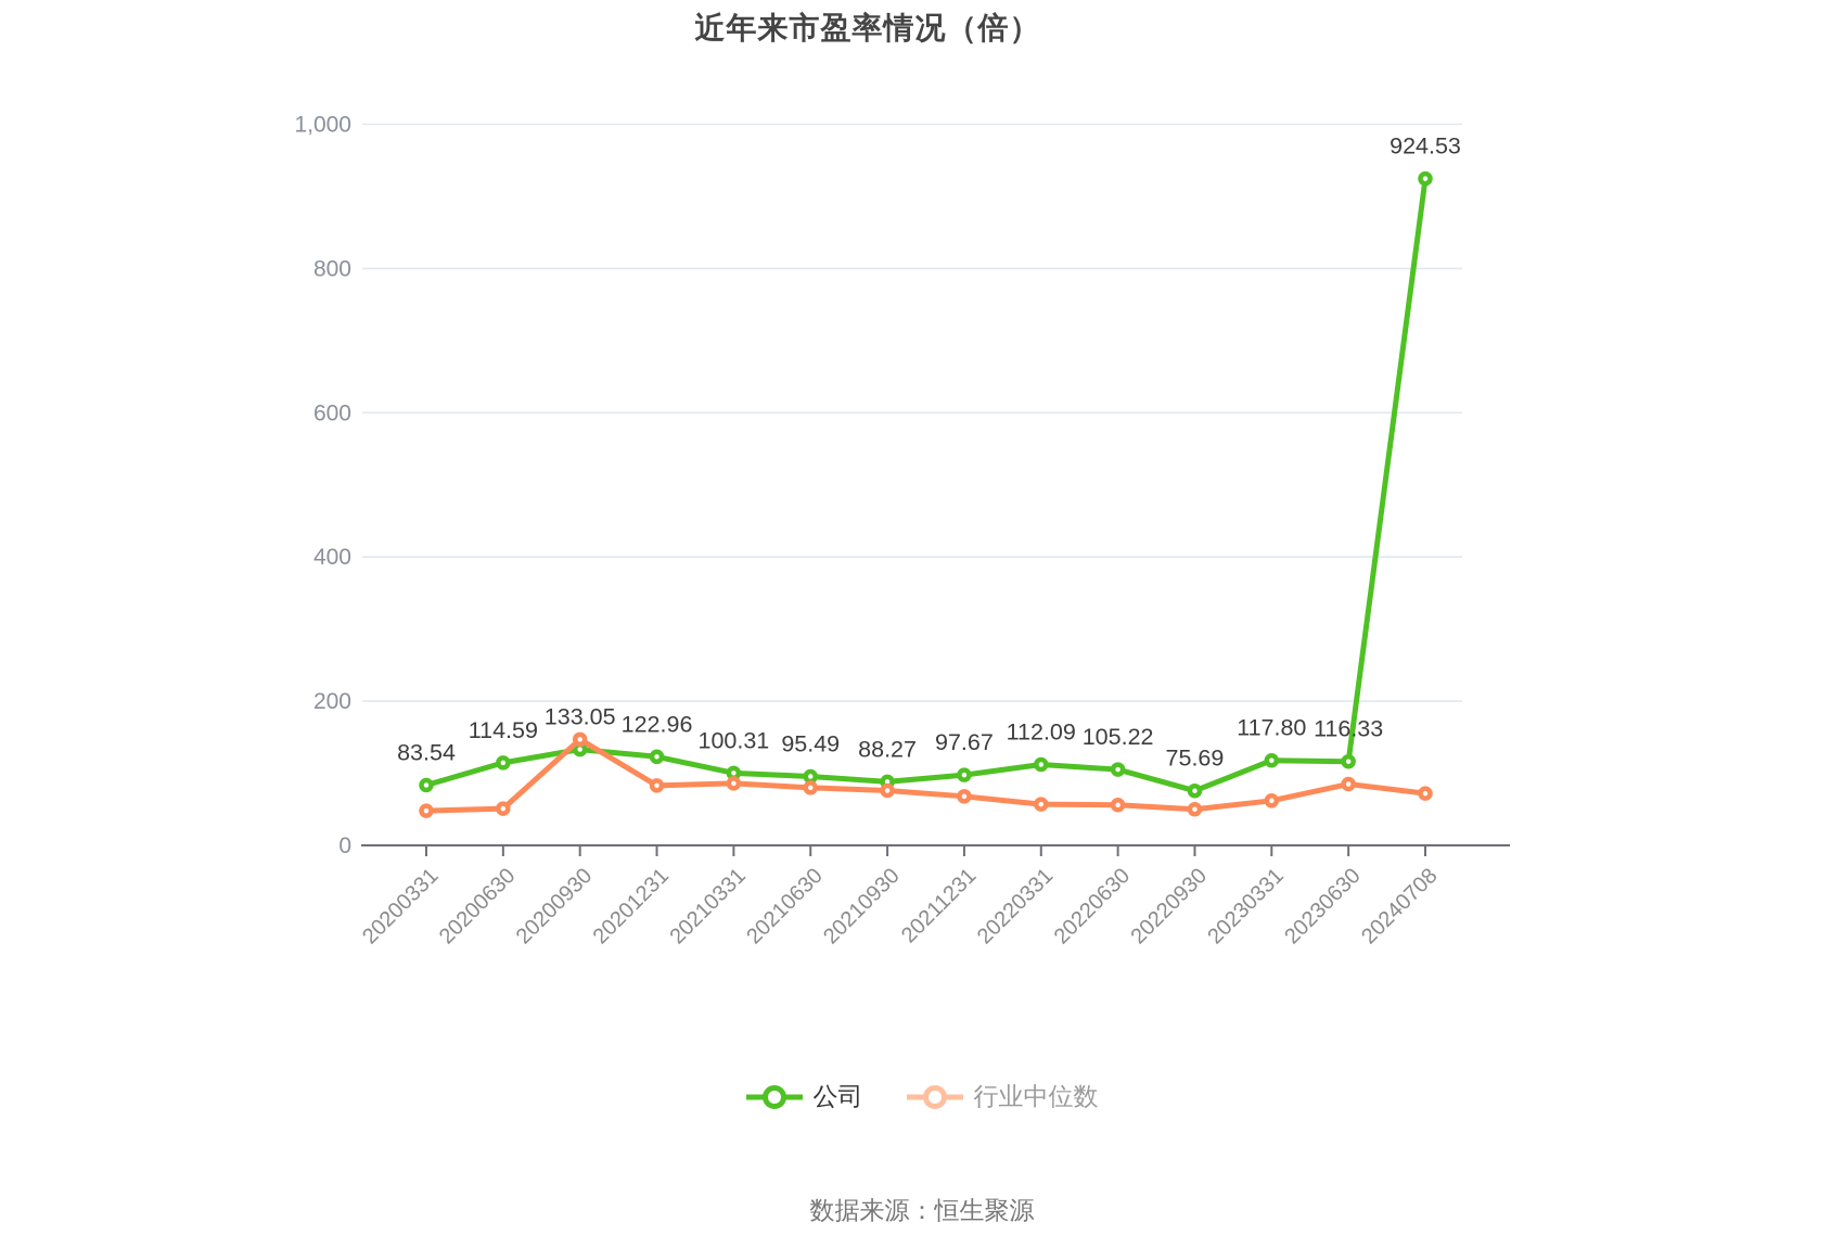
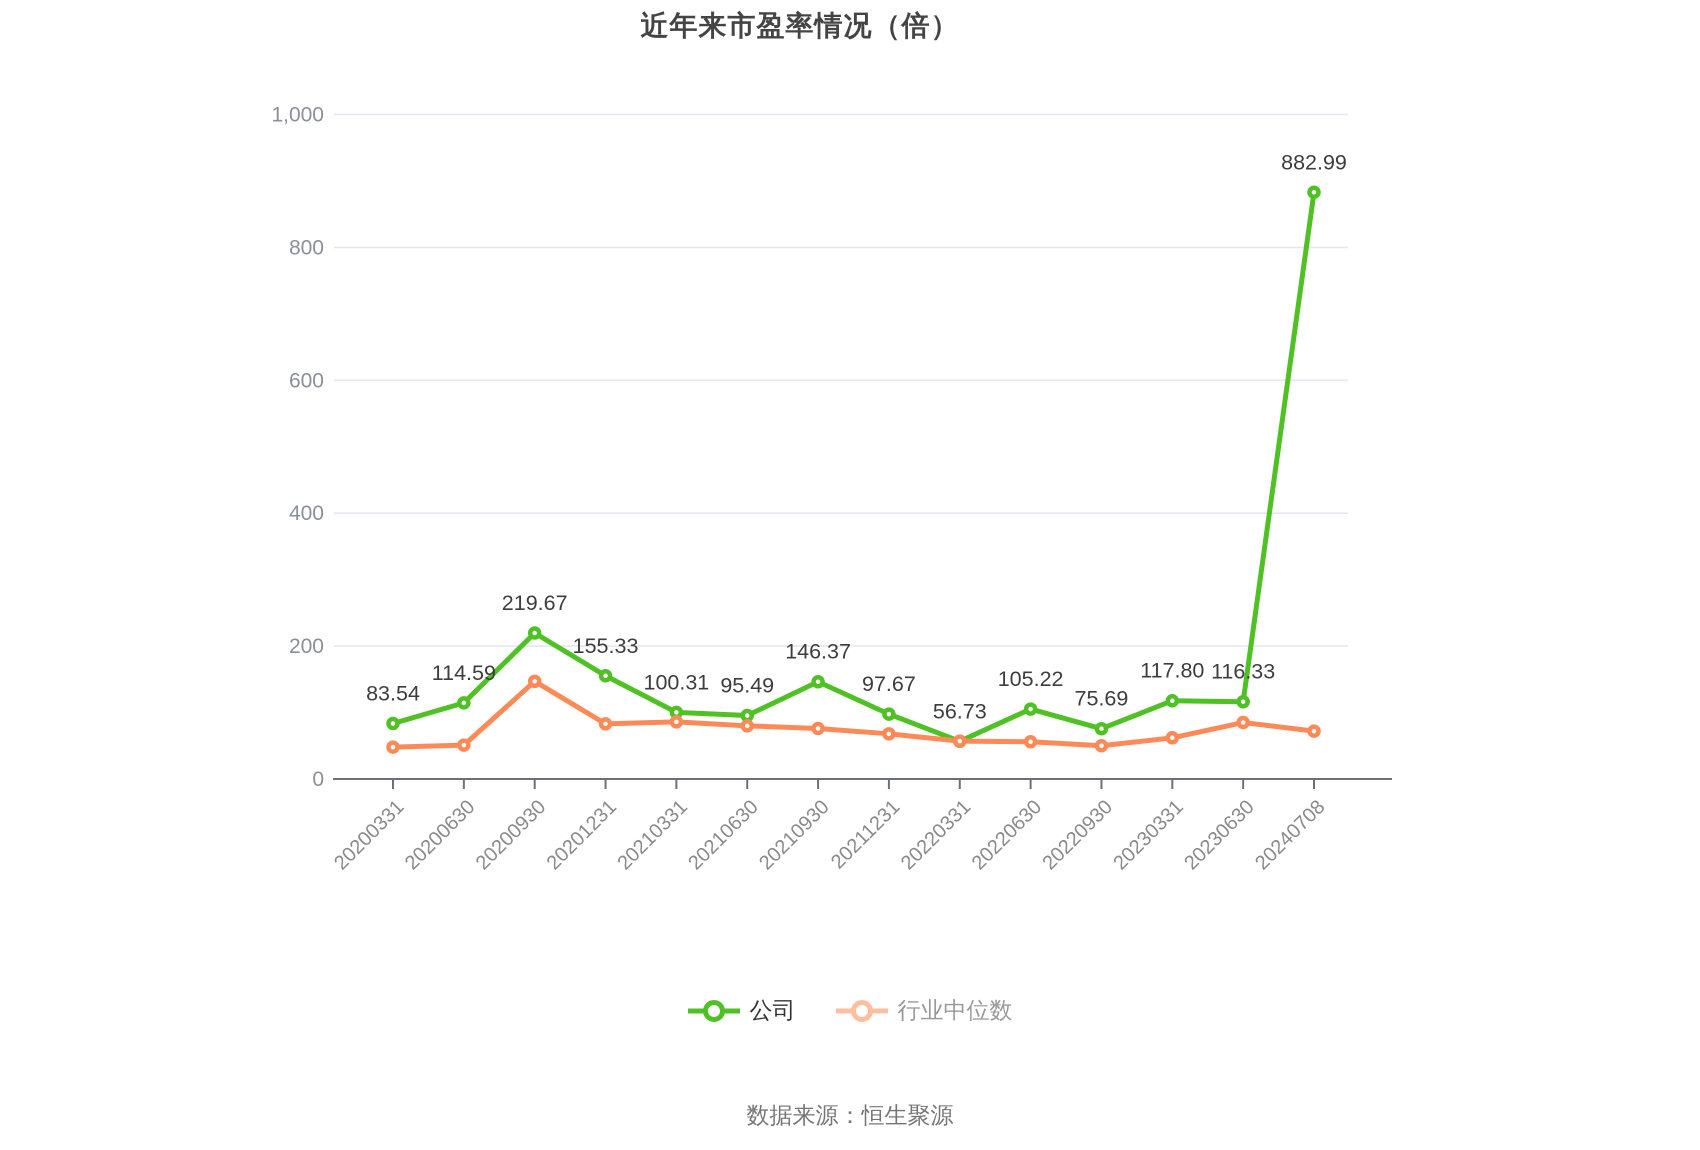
公司/20200930: 133.05 -> 219.67
公司/20201231: 122.96 -> 155.33
公司/20210930: 88.27 -> 146.37
公司/20220331: 112.09 -> 56.73
公司/20240708: 924.53 -> 882.99
